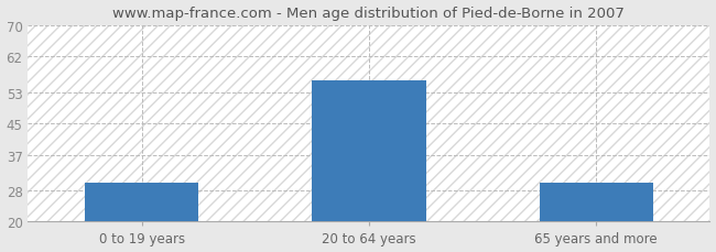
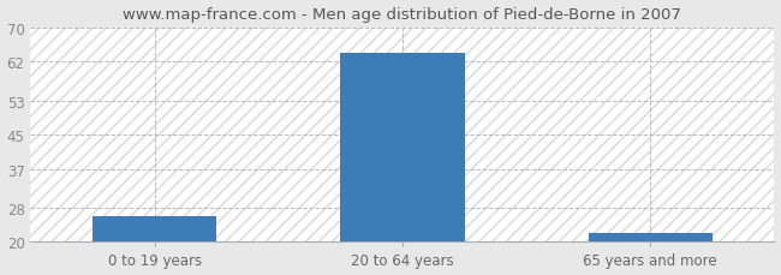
0 to 19 years: 30 -> 26
20 to 64 years: 56 -> 64
65 years and more: 30 -> 22
